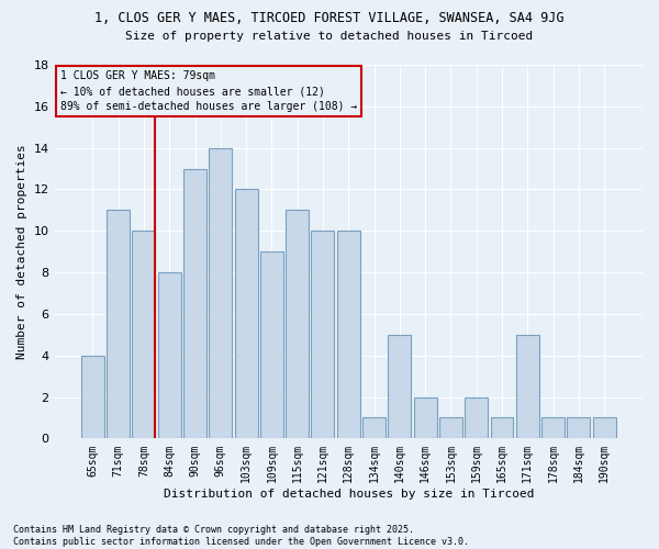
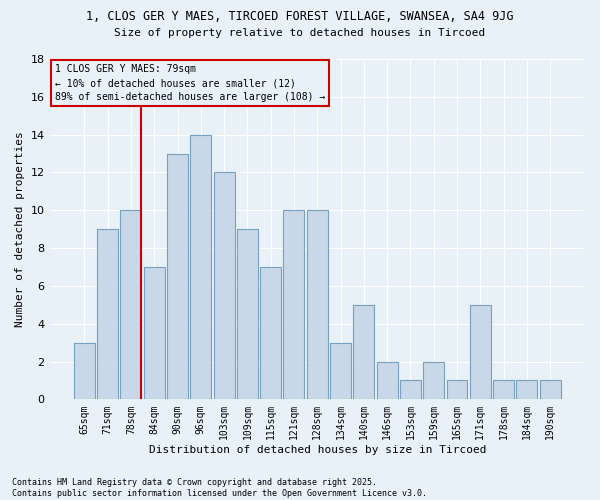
65sqm: 4 -> 3
71sqm: 11 -> 9
84sqm: 8 -> 7
115sqm: 11 -> 7
134sqm: 1 -> 3
